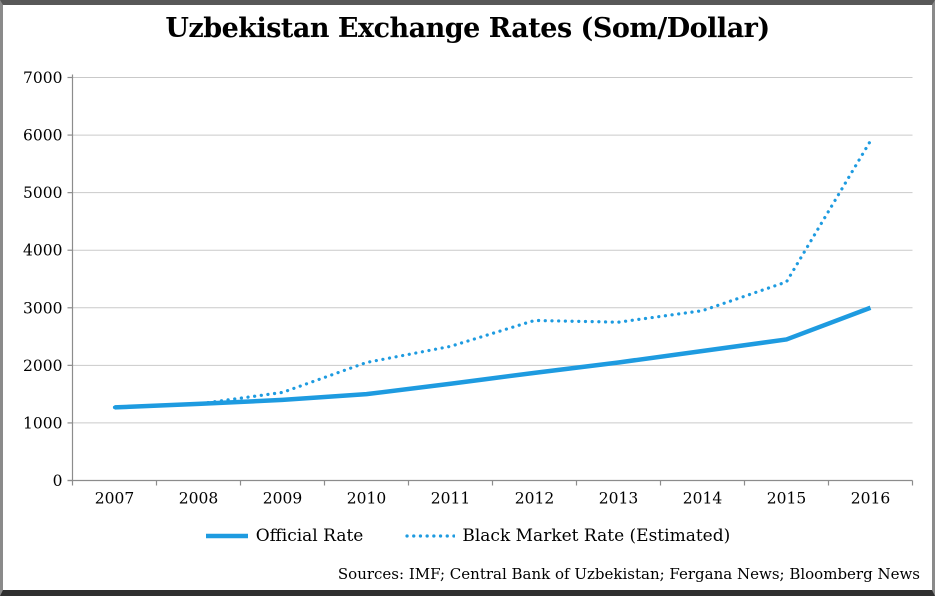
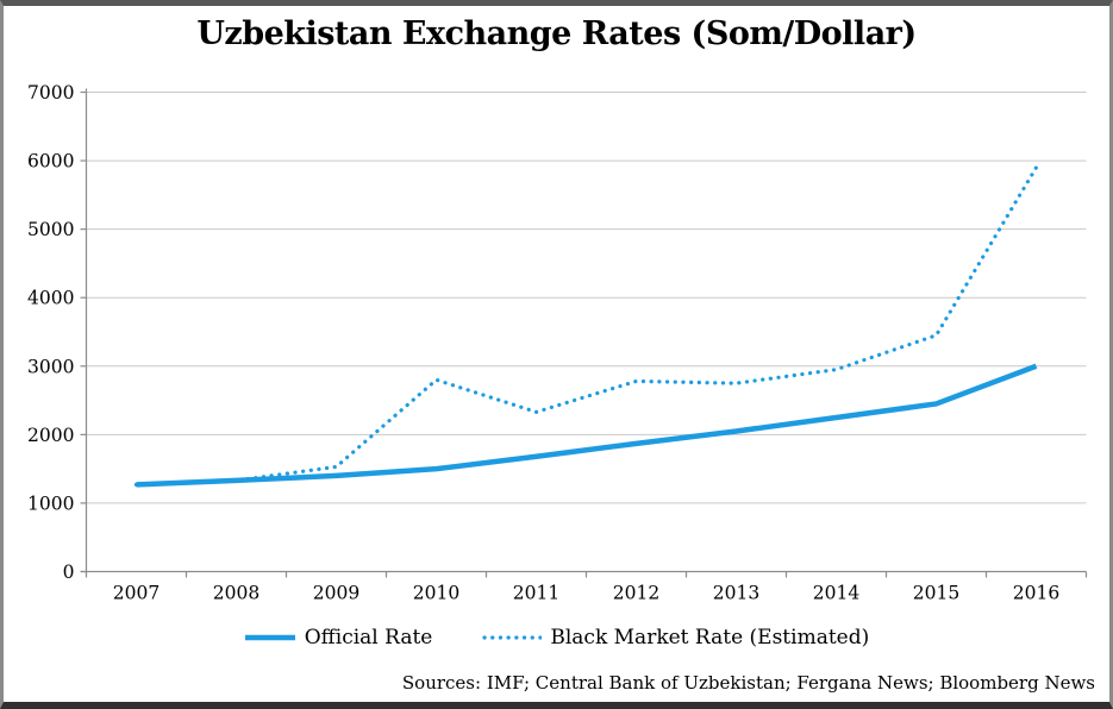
Black Market Rate (Estimated)/2010: 2000 -> 2800
